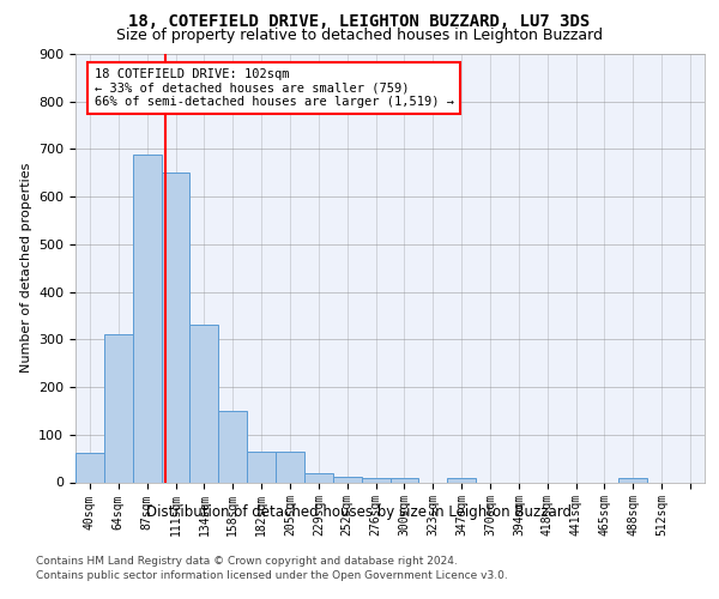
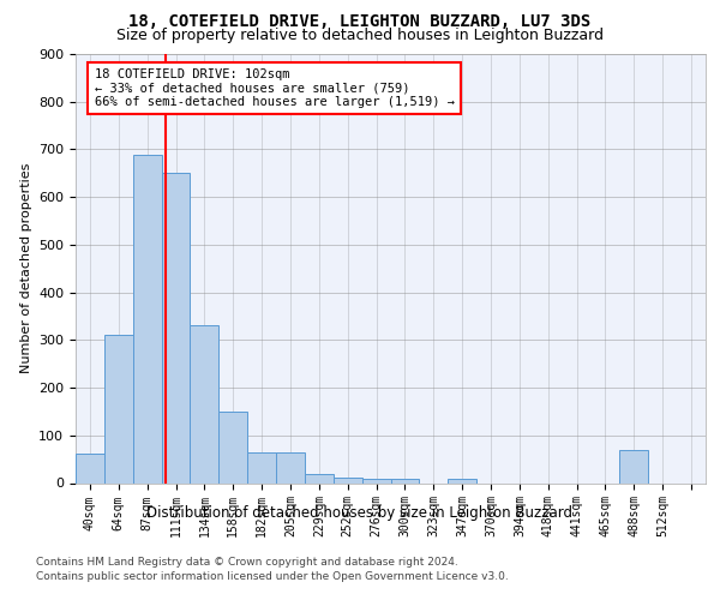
488sqm: 10 -> 70
